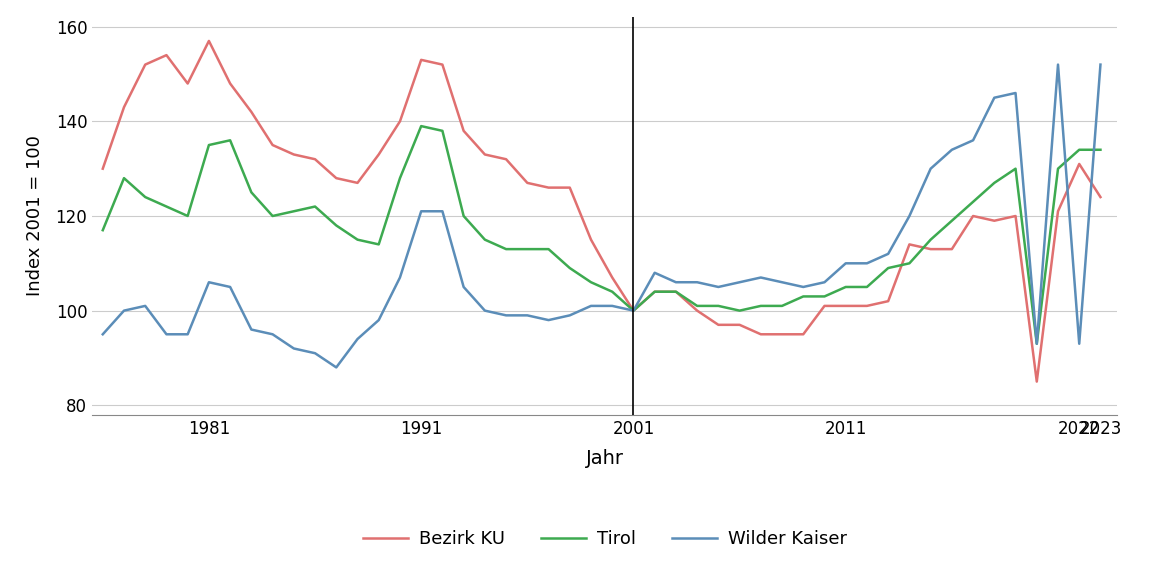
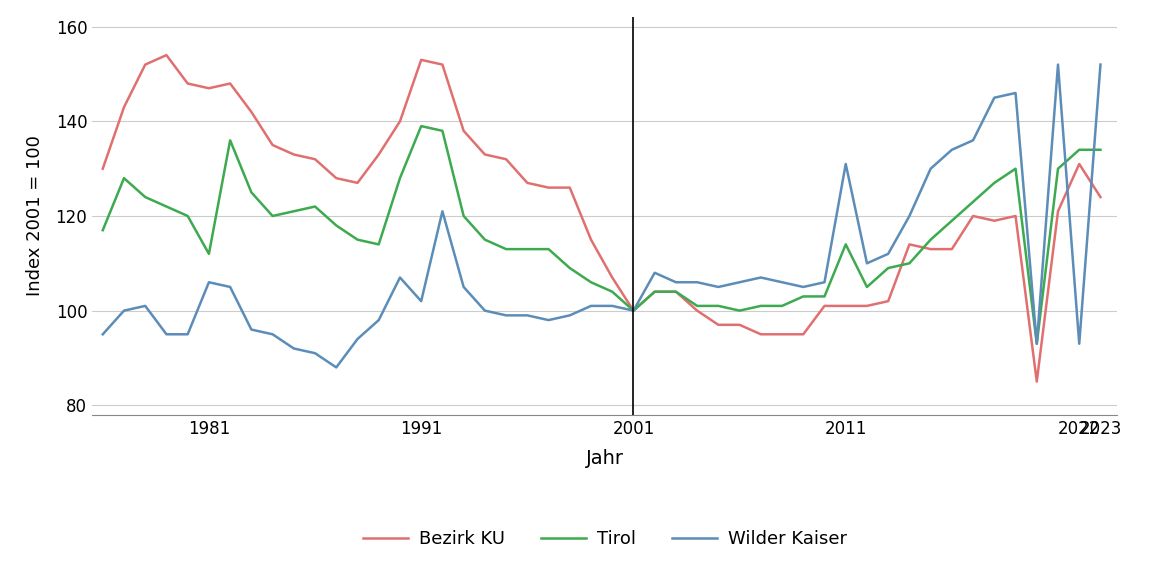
Bezirk KU/1981: 157 -> 147
Tirol/1981: 135 -> 112
Wilder Kaiser/1991: 121 -> 102
Tirol/2011: 105 -> 114
Wilder Kaiser/2011: 110 -> 131
